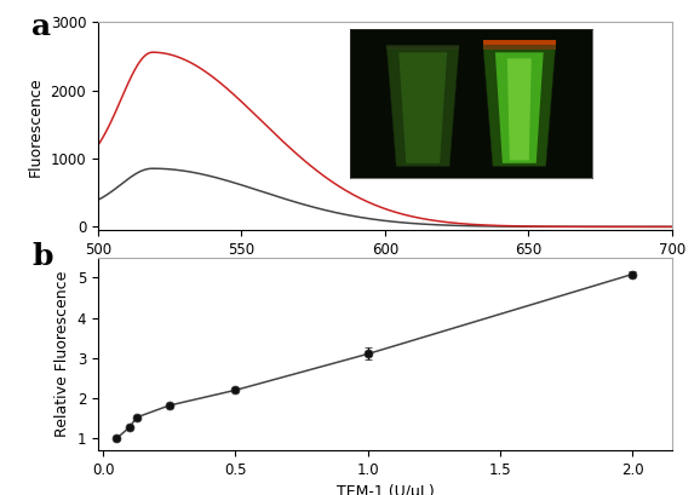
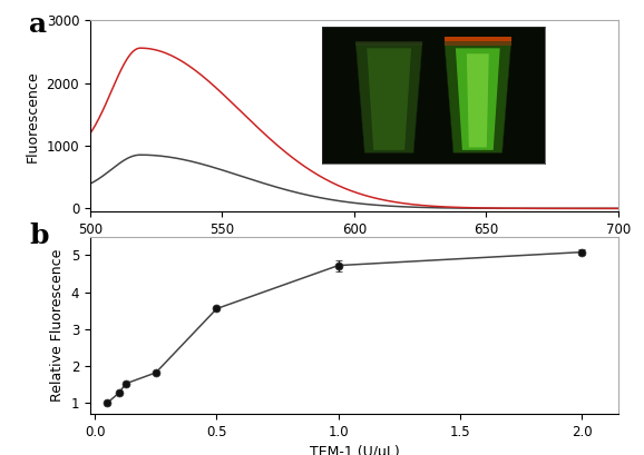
0.5: 2.20 -> 3.55
1.0: 3.10 -> 4.72
